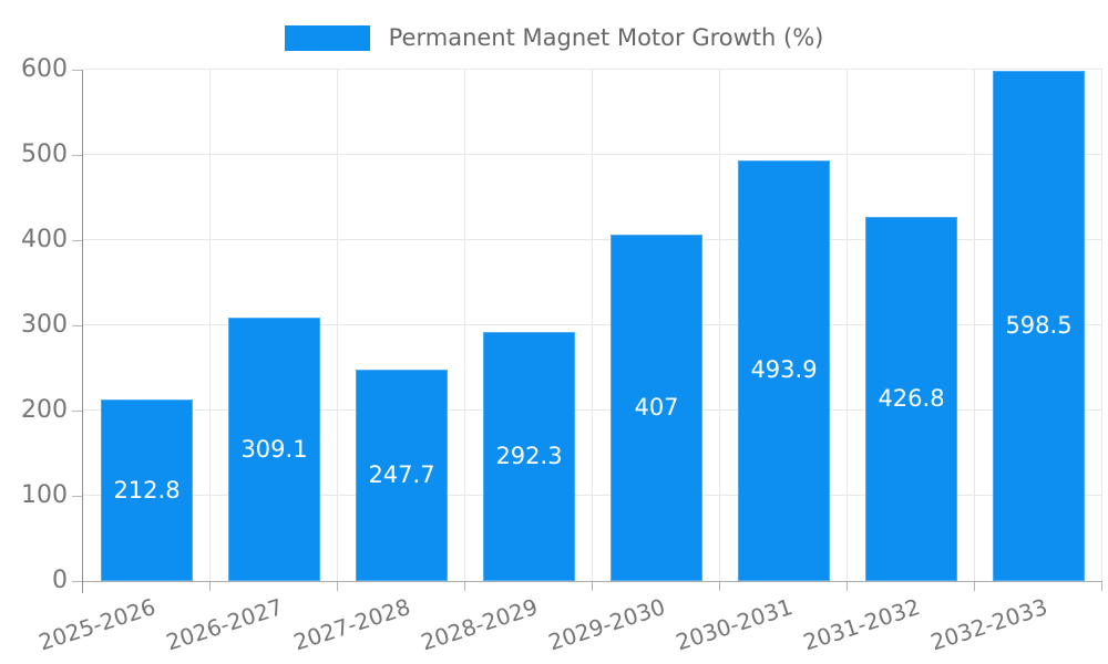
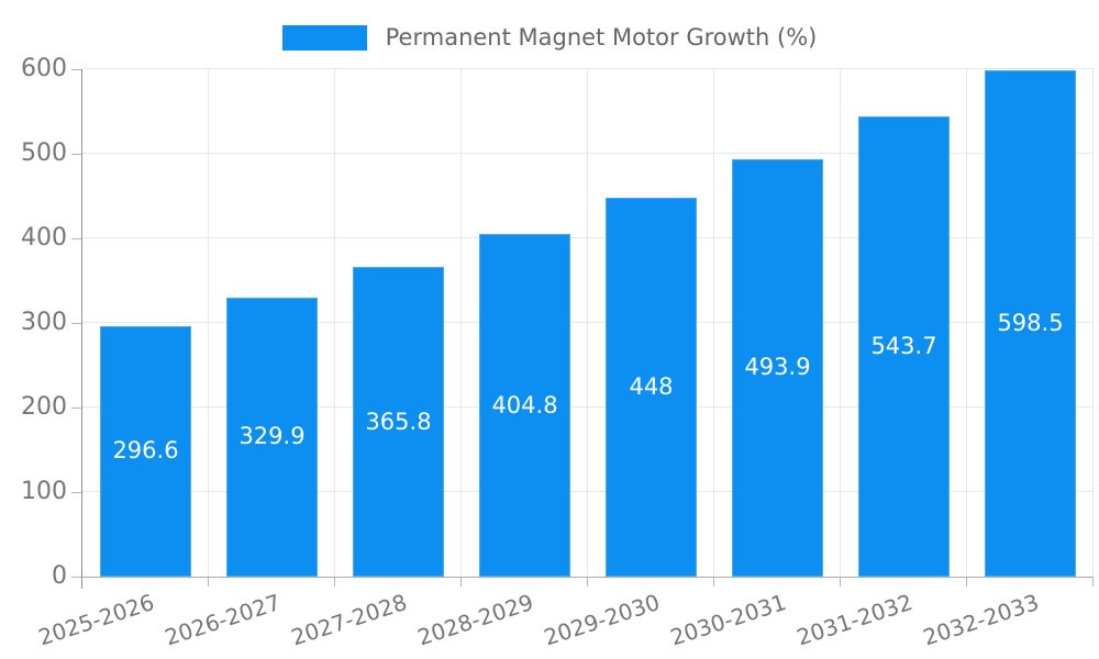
2025-2026: 212.8 -> 296.6
2026-2027: 309.1 -> 329.9
2027-2028: 247.7 -> 365.8
2028-2029: 292.3 -> 404.8
2029-2030: 407 -> 448
2031-2032: 426.8 -> 543.7
